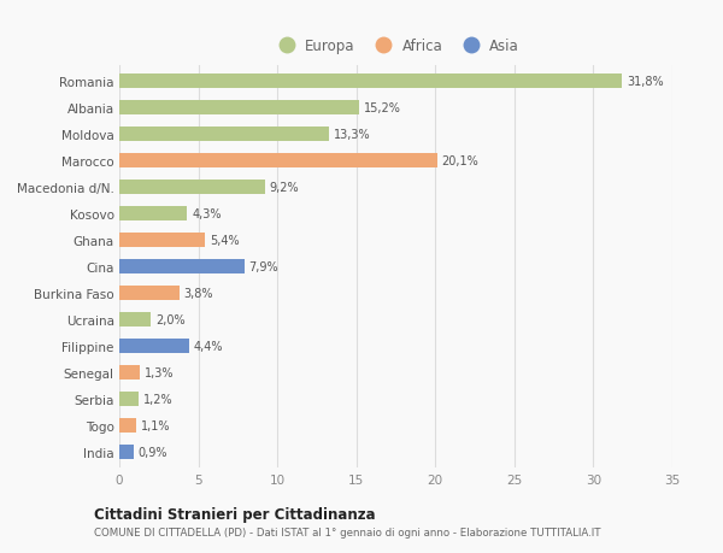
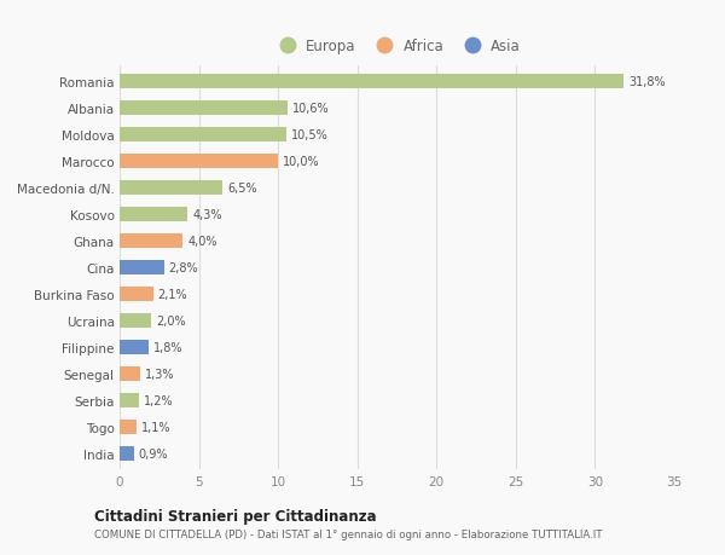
Albania: 15,2% -> 10,6%
Moldova: 13,3% -> 10,5%
Marocco: 20,1% -> 10,0%
Macedonia d/N.: 9,2% -> 6,5%
Ghana: 5,4% -> 4,0%
Cina: 7,9% -> 2,8%
Burkina Faso: 3,8% -> 2,1%
Filippine: 4,4% -> 1,8%
